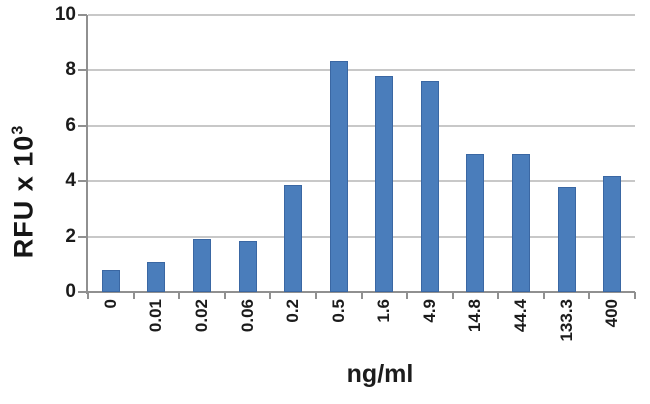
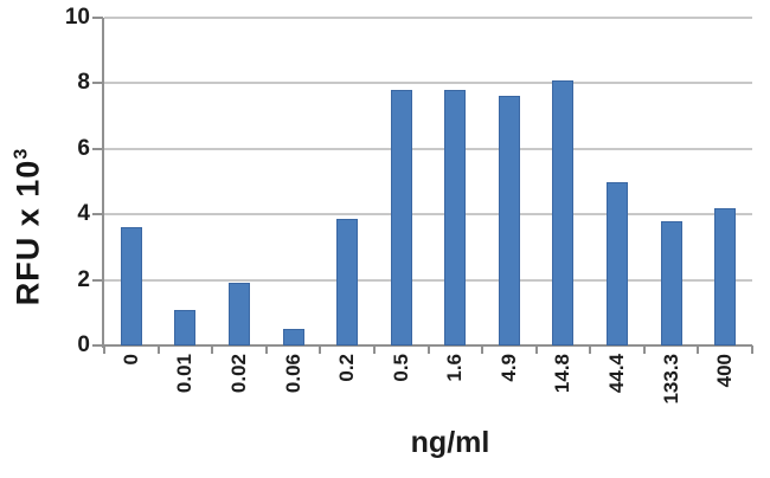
0: 0.8 -> 3.6
0.06: 1.9 -> 0.5
0.5: 8.3 -> 7.8
14.8: 5.0 -> 8.1
